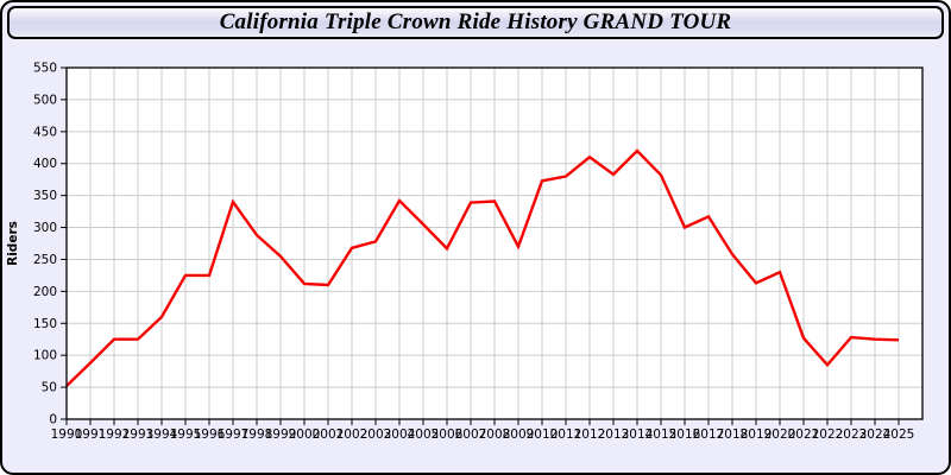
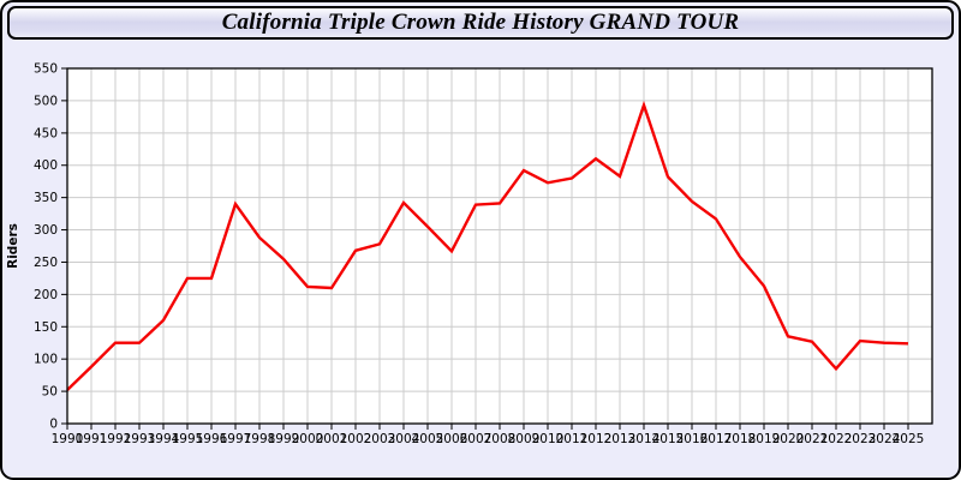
2009: 270 -> 390
2014: 420 -> 490
2016: 300 -> 340
2020: 230 -> 140
